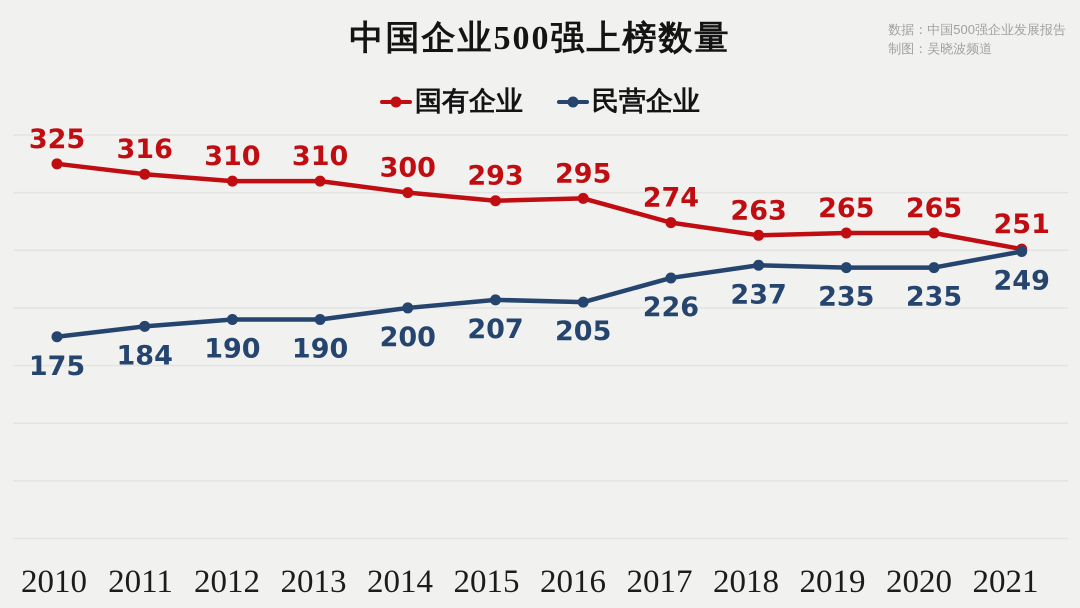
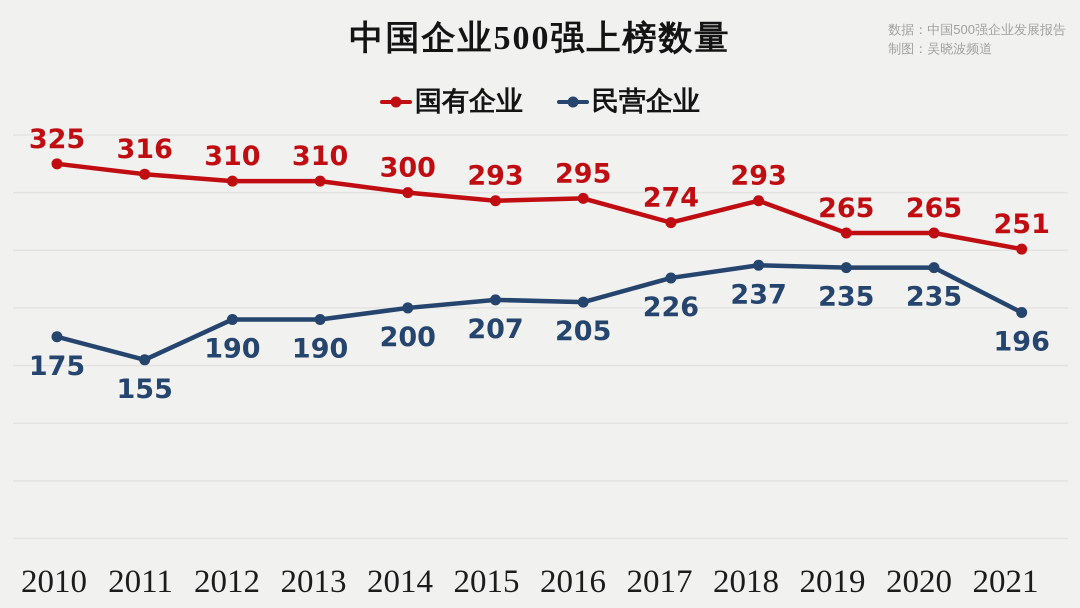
民营企业/2011: 184 -> 155
国有企业/2018: 263 -> 293
民营企业/2021: 249 -> 196
